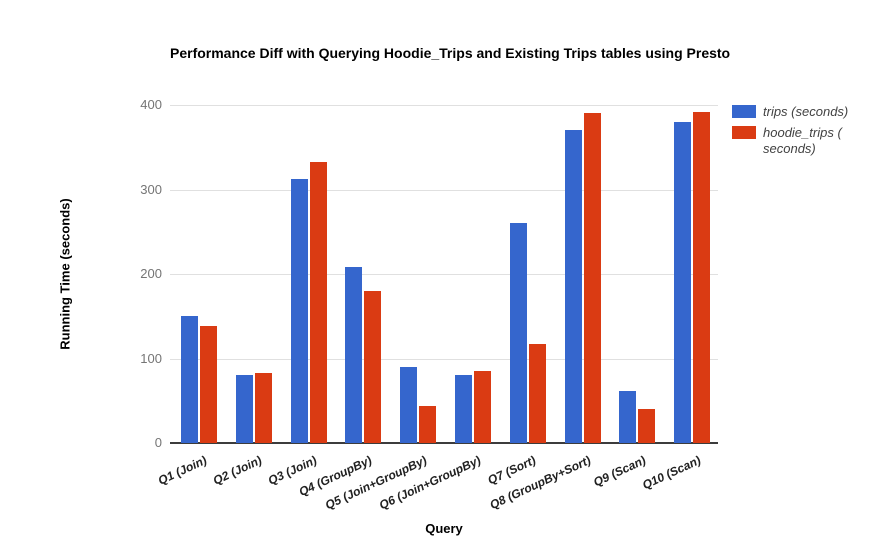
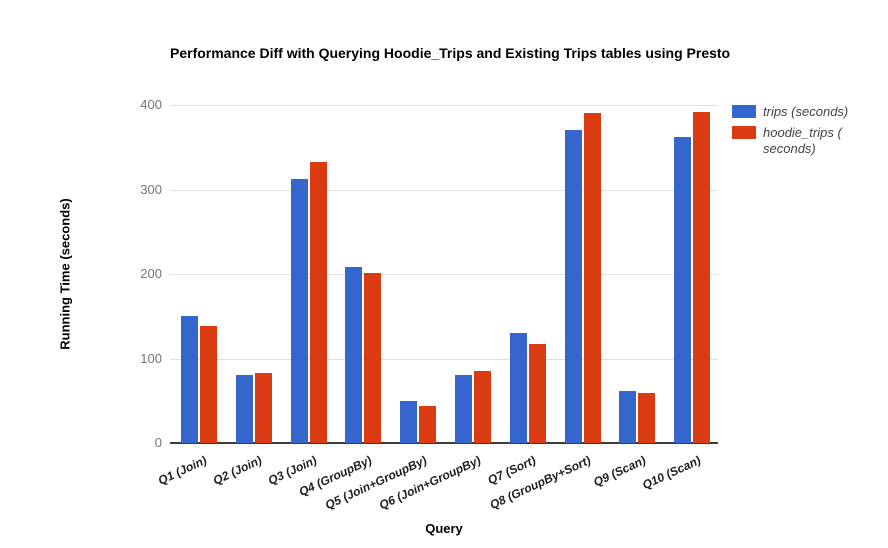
hoodie_trips ( seconds)/Q4 (GroupBy): 180 -> 200
trips (seconds)/Q5 (Join+GroupBy): 90 -> 50
trips (seconds)/Q7 (Sort): 260 -> 130
hoodie_trips ( seconds)/Q9 (Scan): 40 -> 60
trips (seconds)/Q10 (Scan): 380 -> 360
